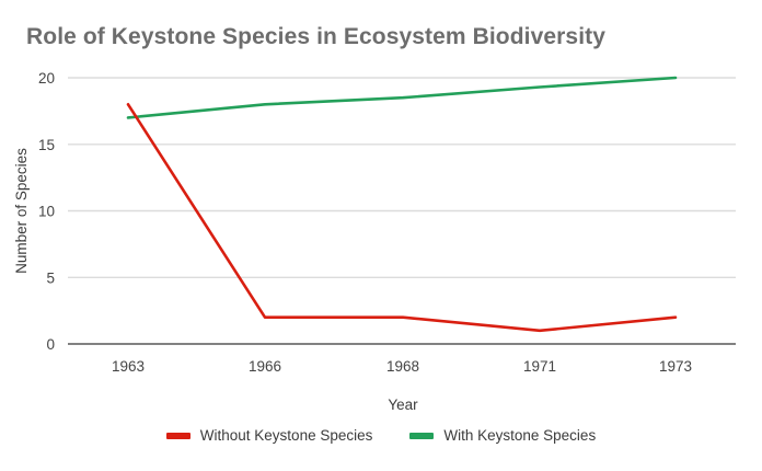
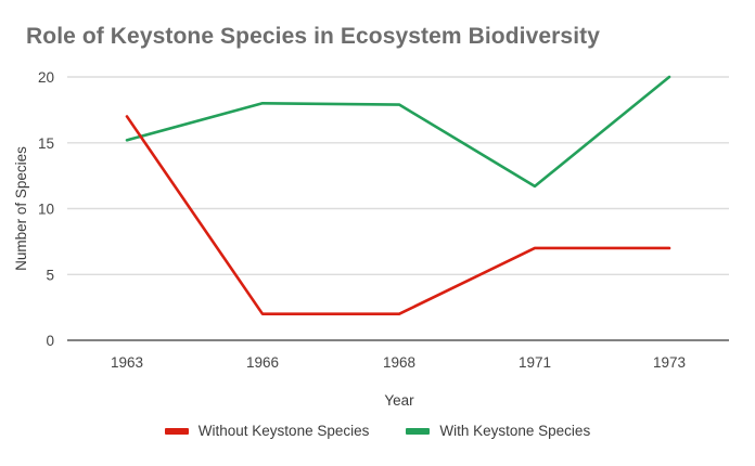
Without Keystone Species/1963: 18 -> 17
With Keystone Species/1963: 17.0 -> 15.2
With Keystone Species/1968: 18.5 -> 17.9
Without Keystone Species/1971: 1 -> 7
With Keystone Species/1971: 19.3 -> 11.7
Without Keystone Species/1973: 2 -> 7
